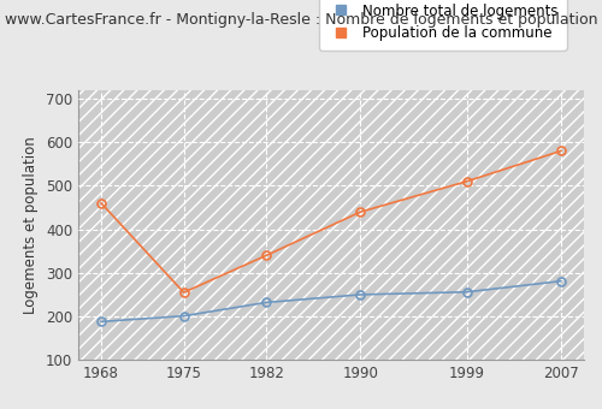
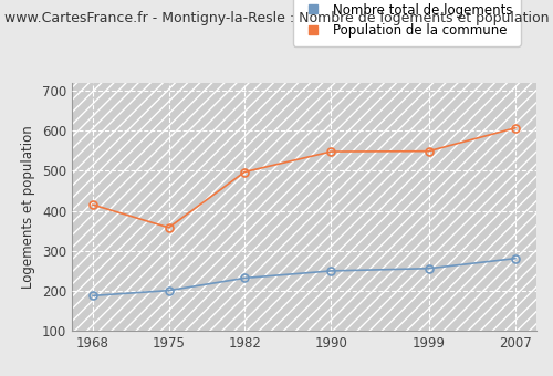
Population de la commune/1968: 460 -> 415
Population de la commune/1975: 255 -> 358
Population de la commune/1982: 340 -> 497
Population de la commune/1990: 440 -> 548
Population de la commune/1999: 510 -> 549
Population de la commune/2007: 580 -> 607
